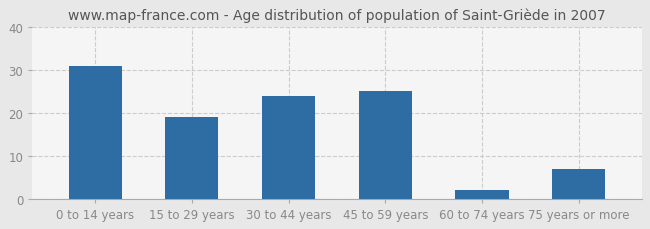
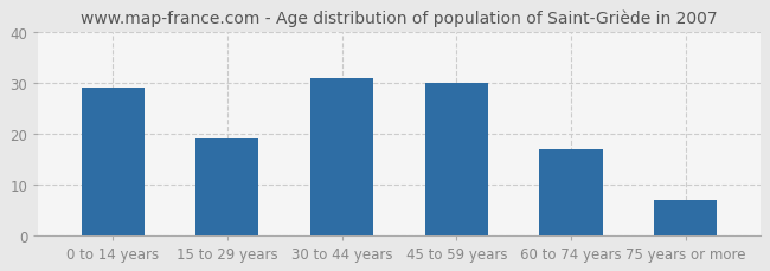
0 to 14 years: 31 -> 29
30 to 44 years: 24 -> 31
45 to 59 years: 25 -> 30
60 to 74 years: 2 -> 17
